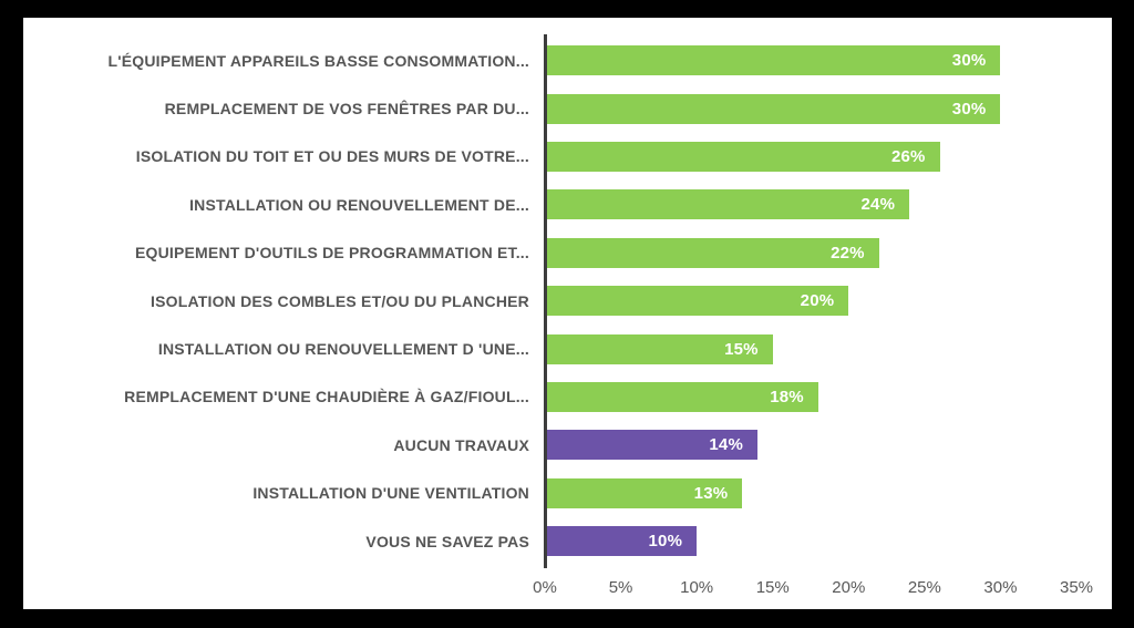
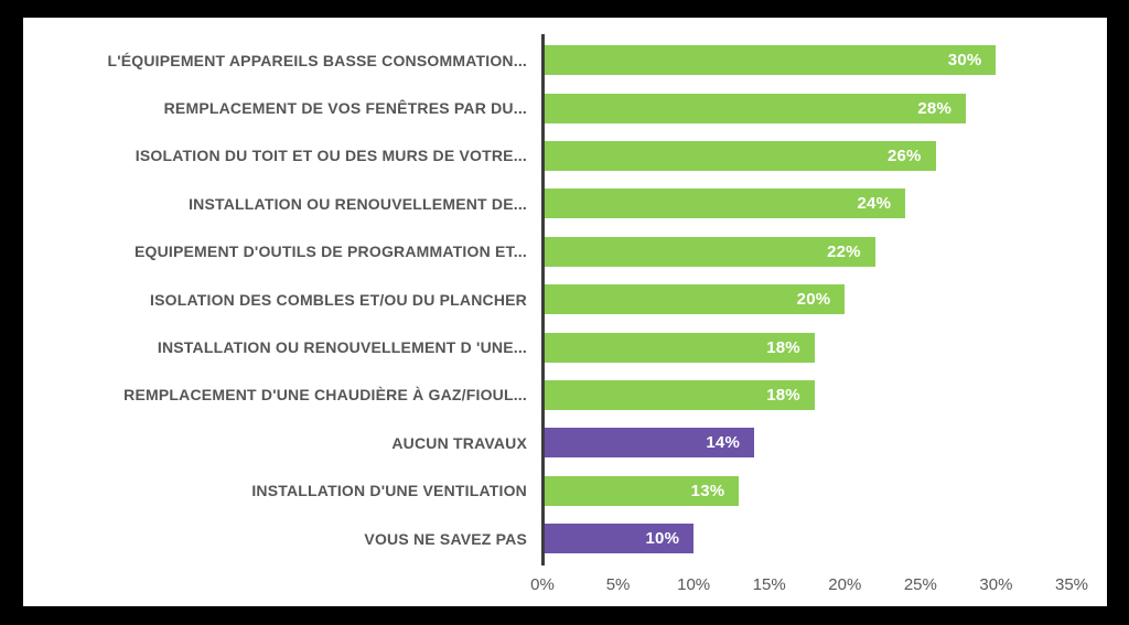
REMPLACEMENT DE VOS FENÊTRES PAR DU...: 30% -> 28%
INSTALLATION OU RENOUVELLEMENT D 'UNE...: 15% -> 18%
